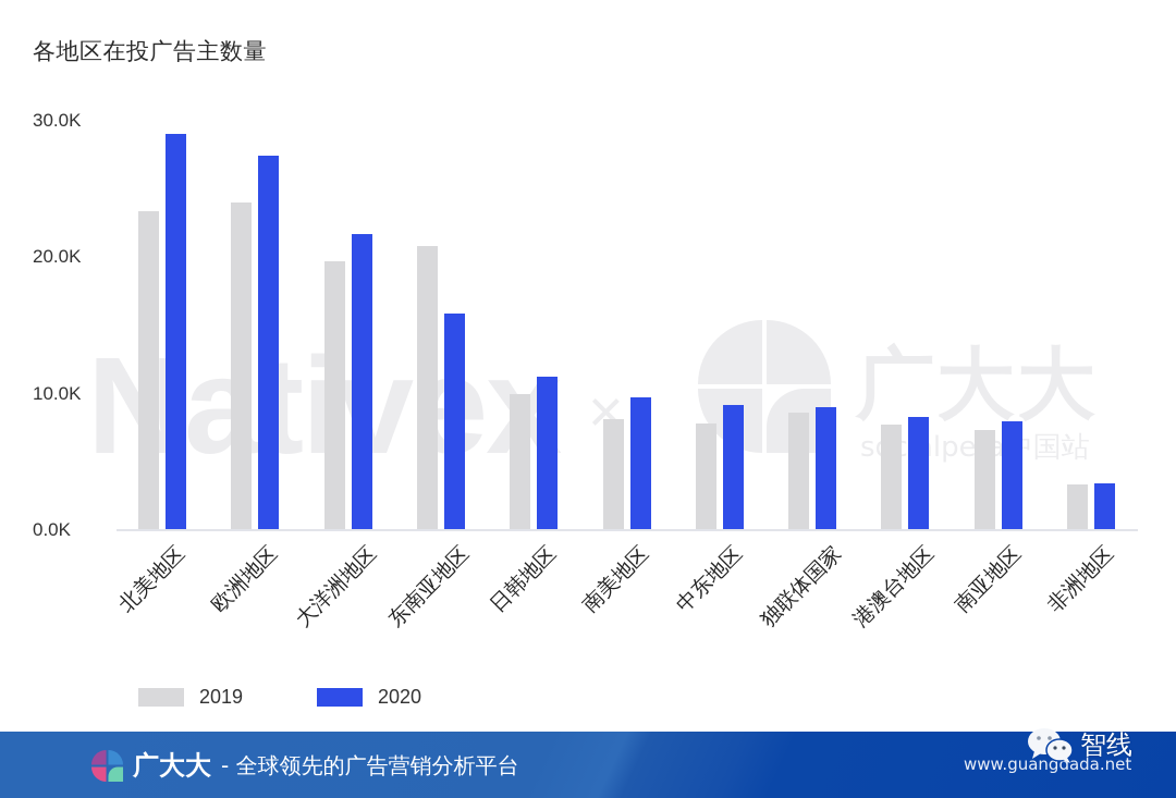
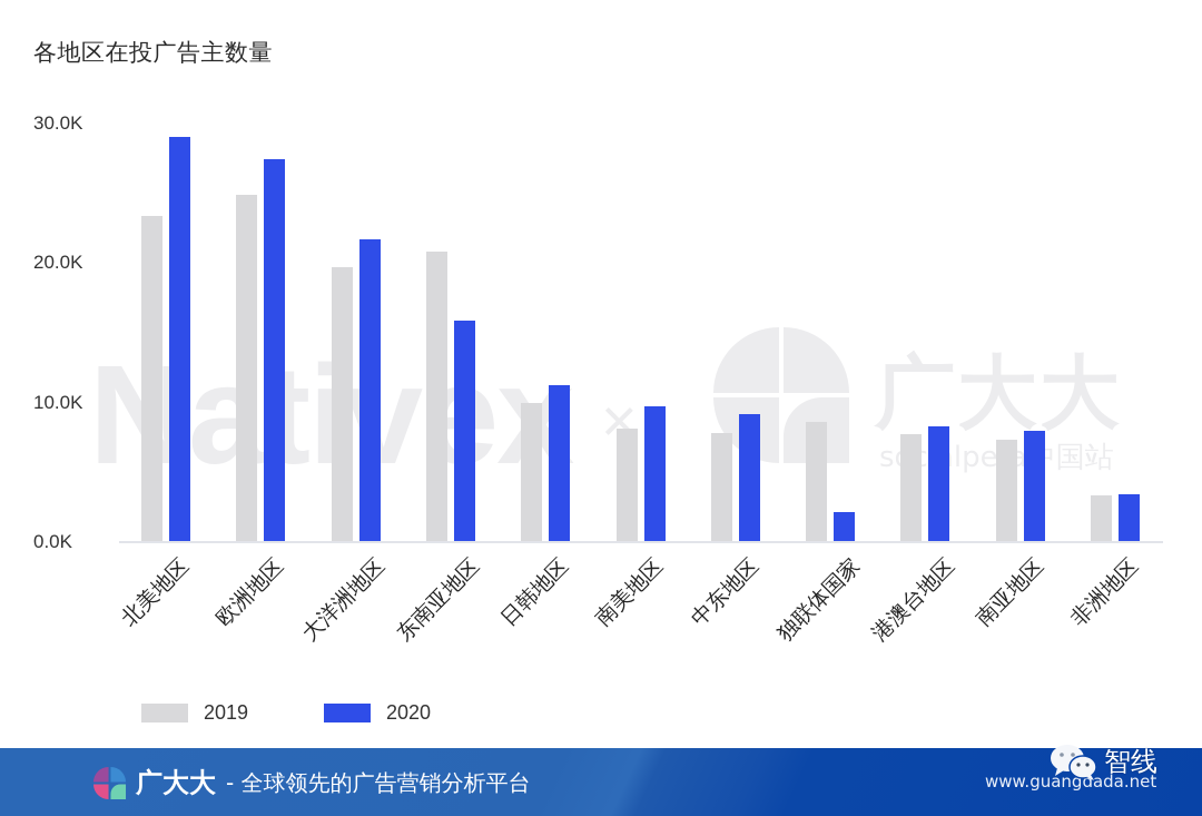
2019/欧洲地区: 24.1K -> 25.0K
2020/独联体国家: 9.0K -> 2.1K
